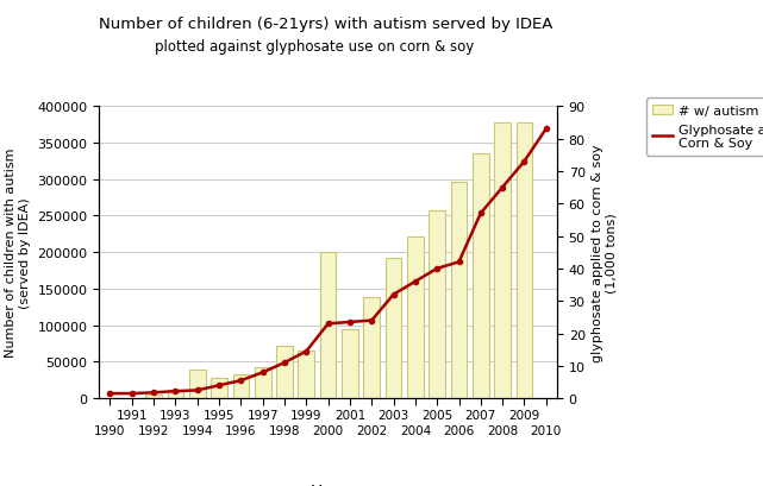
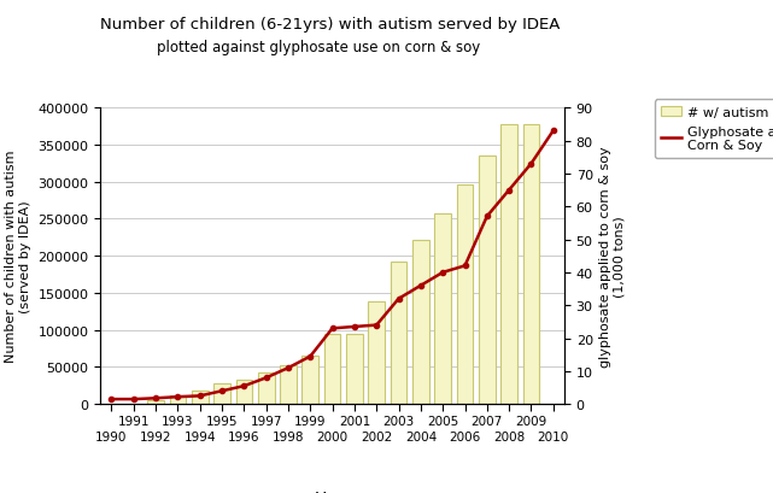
# w/ autism/1994: 40000 -> 18000
# w/ autism/1998: 72000 -> 53000
# w/ autism/2000: 200000 -> 94000
